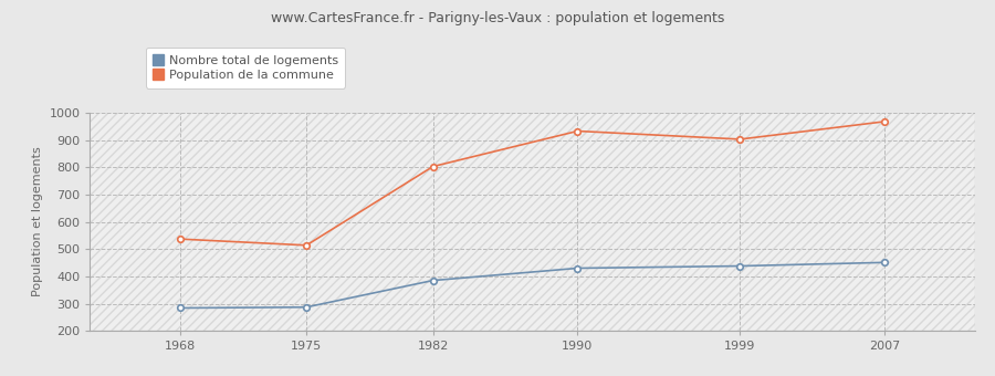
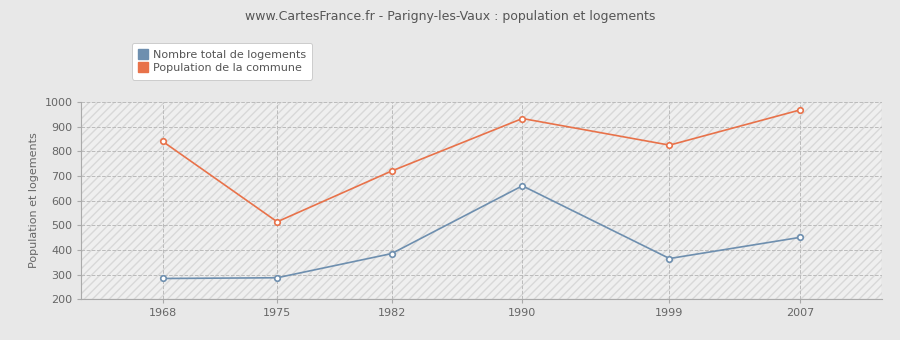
Population de la commune/1968: 537 -> 840
Population de la commune/1982: 803 -> 720
Nombre total de logements/1990: 430 -> 660
Nombre total de logements/1999: 438 -> 365
Population de la commune/1999: 903 -> 825
